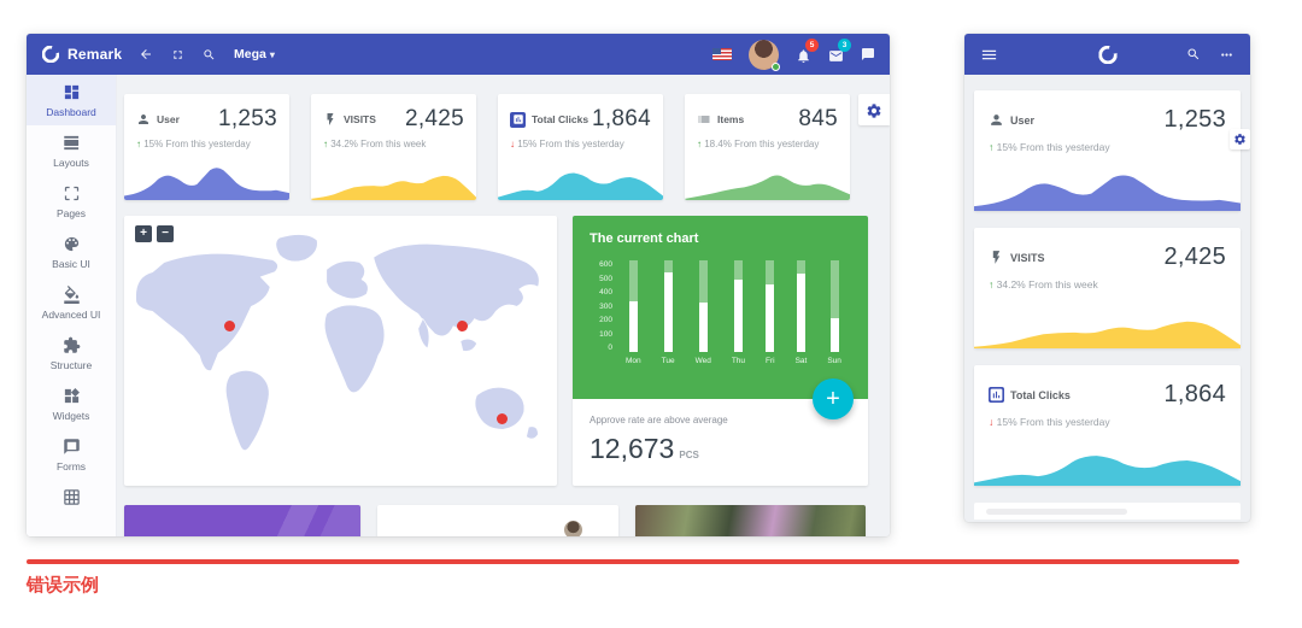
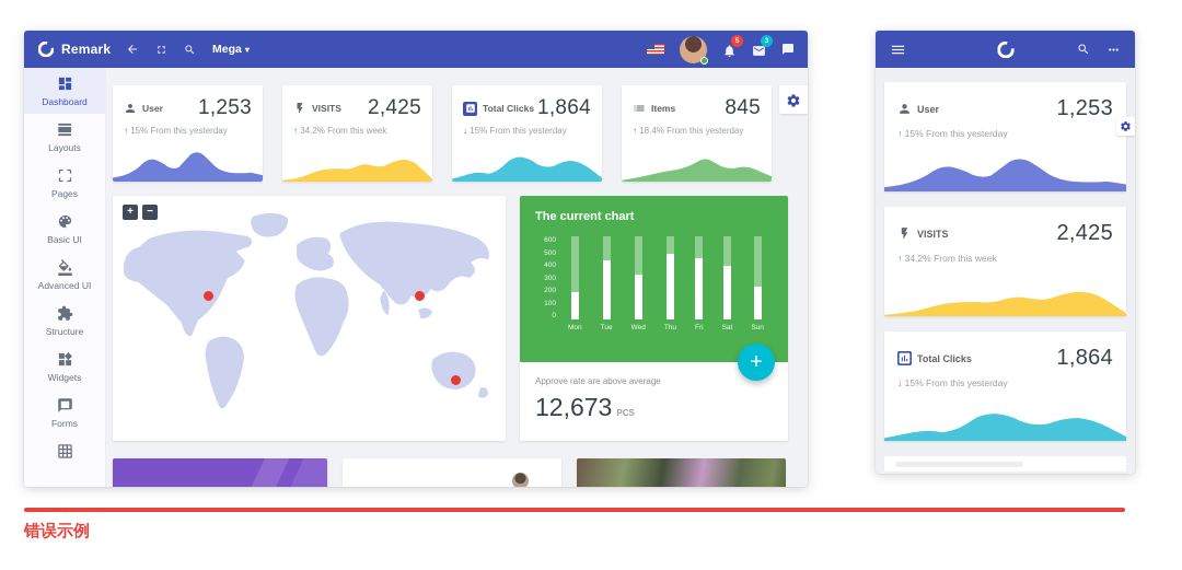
Mon: 330 -> 200
Tue: 520 -> 430
Sat: 510 -> 390
Sun: 220 -> 240
